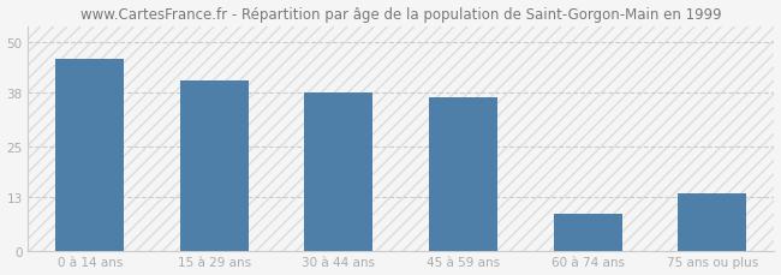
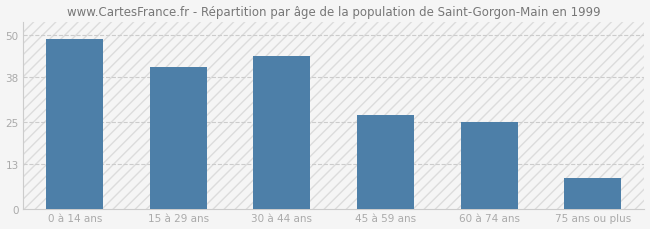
0 à 14 ans: 46 -> 49
30 à 44 ans: 38 -> 44
45 à 59 ans: 37 -> 27
60 à 74 ans: 9 -> 25
75 ans ou plus: 14 -> 9
